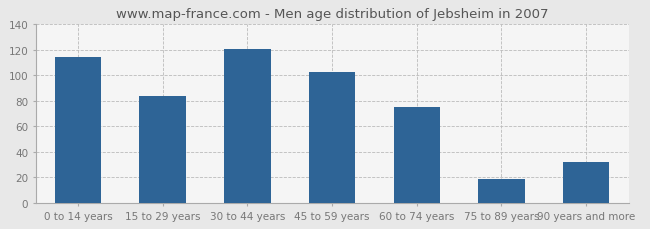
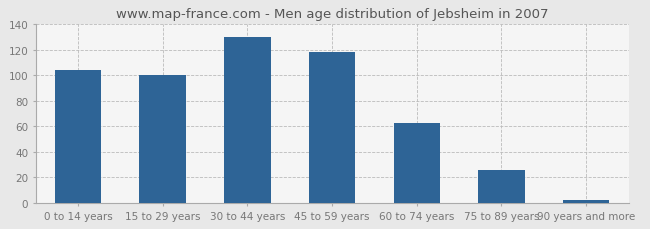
0 to 14 years: 114 -> 104
15 to 29 years: 84 -> 100
30 to 44 years: 121 -> 130
45 to 59 years: 103 -> 118
60 to 74 years: 75 -> 63
75 to 89 years: 19 -> 26
90 years and more: 32 -> 2
